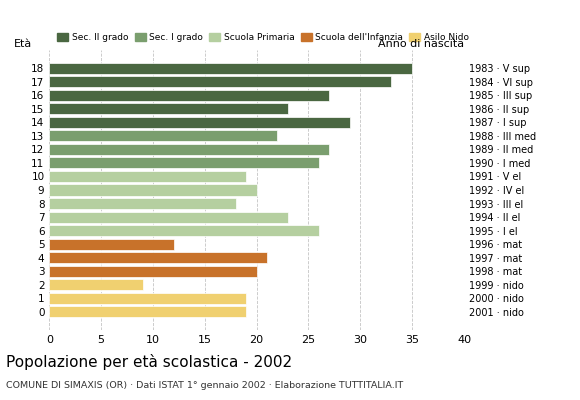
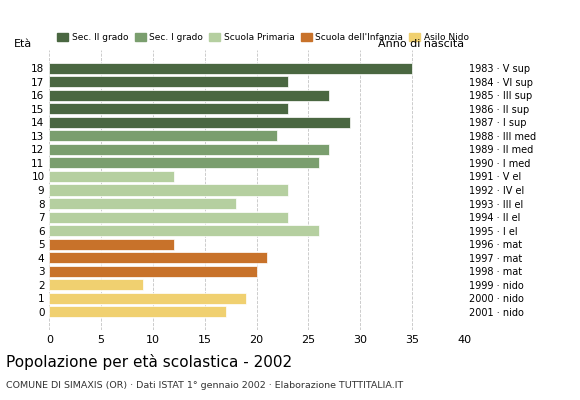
17: 33 -> 23
10: 19 -> 12
9: 20 -> 23
0: 19 -> 17
